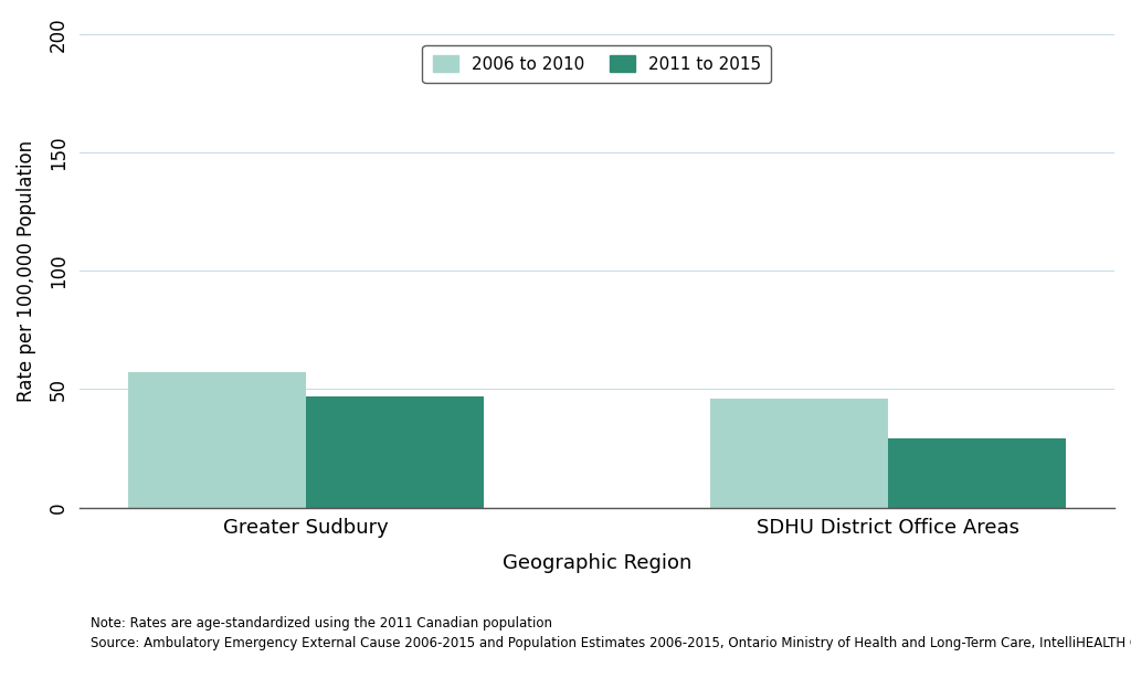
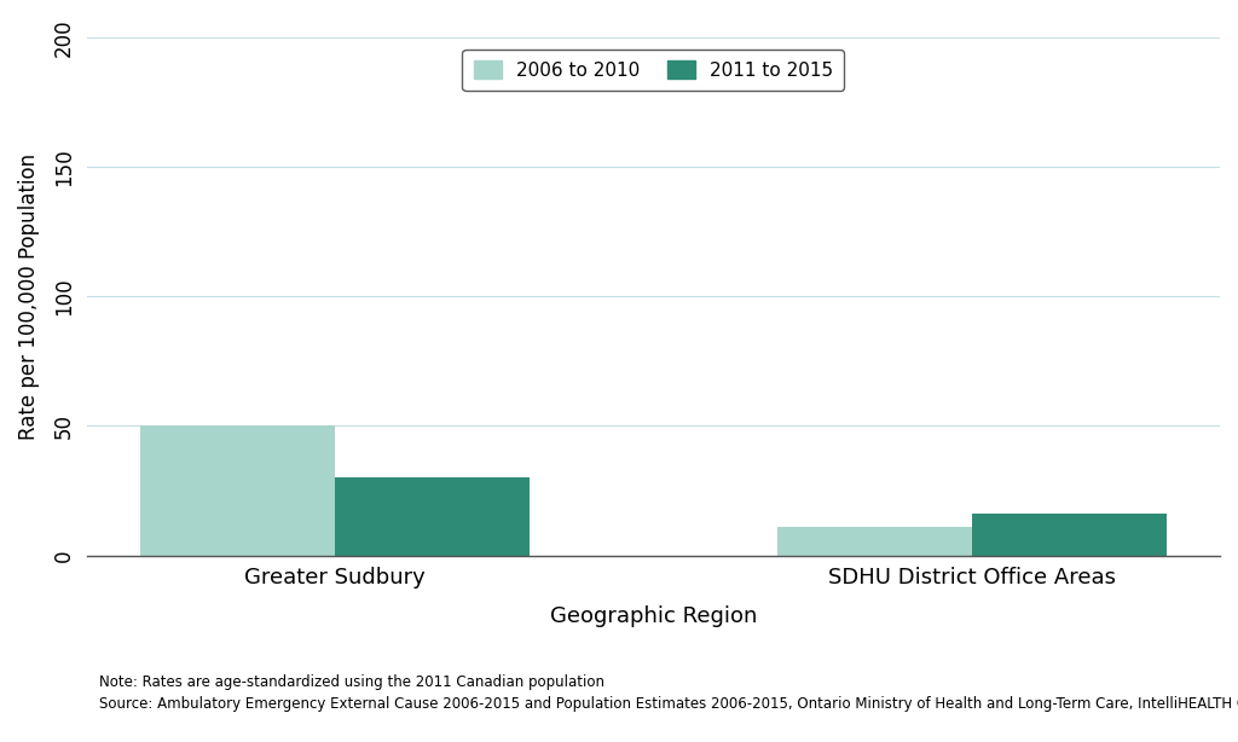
2006 to 2010/Greater Sudbury: 57 -> 50
2011 to 2015/Greater Sudbury: 47 -> 30
2006 to 2010/SDHU District Office Areas: 46 -> 11
2011 to 2015/SDHU District Office Areas: 29 -> 16
